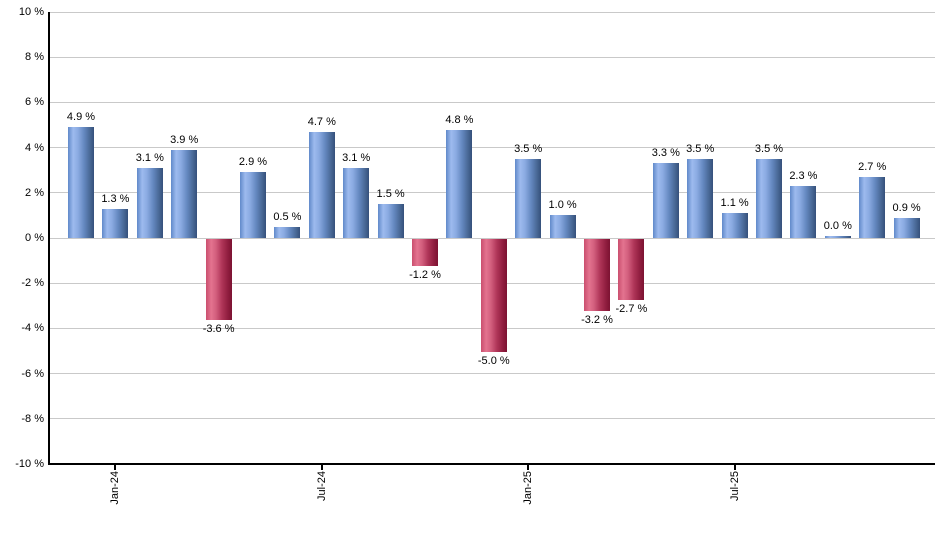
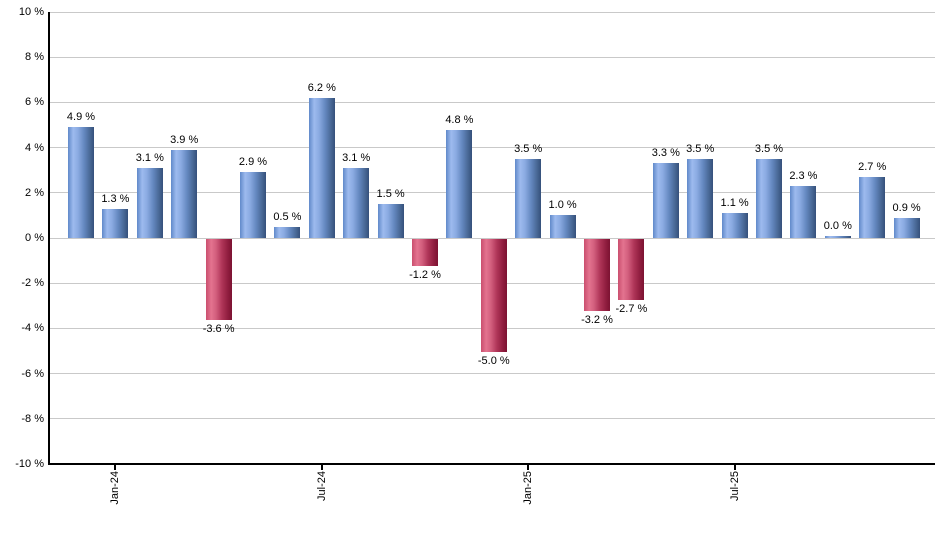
Jul-24: 4.7 -> 6.2
